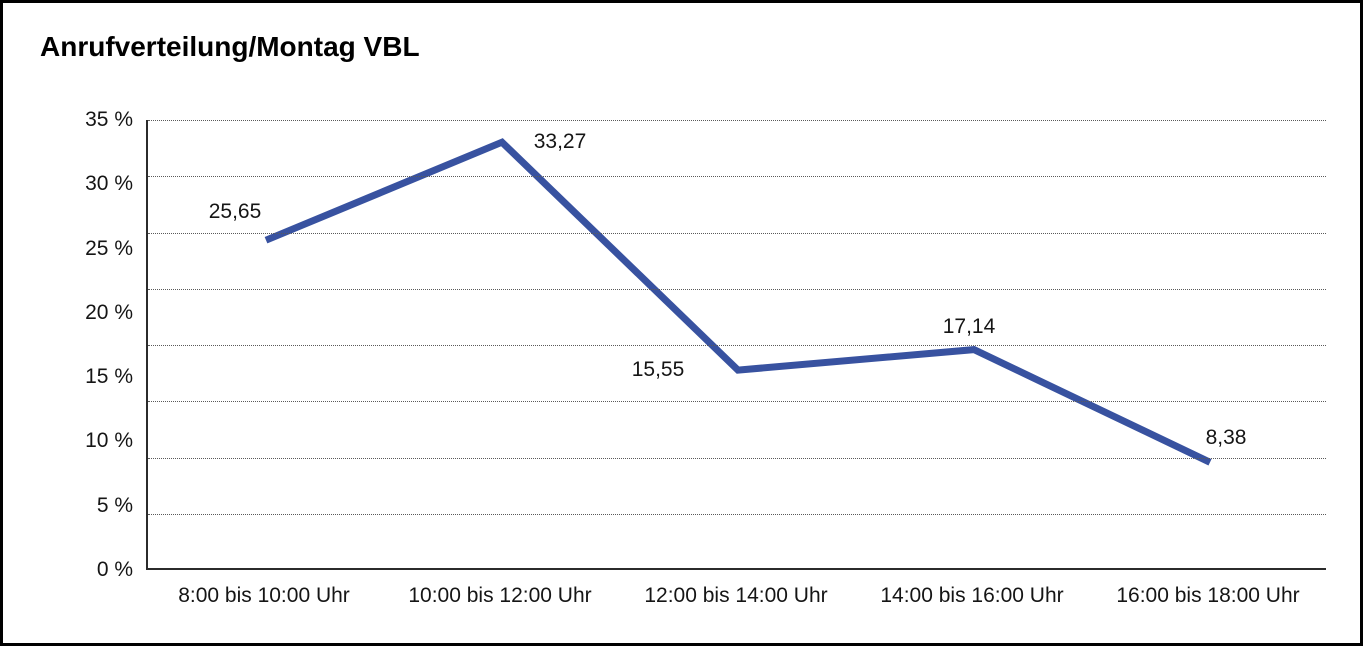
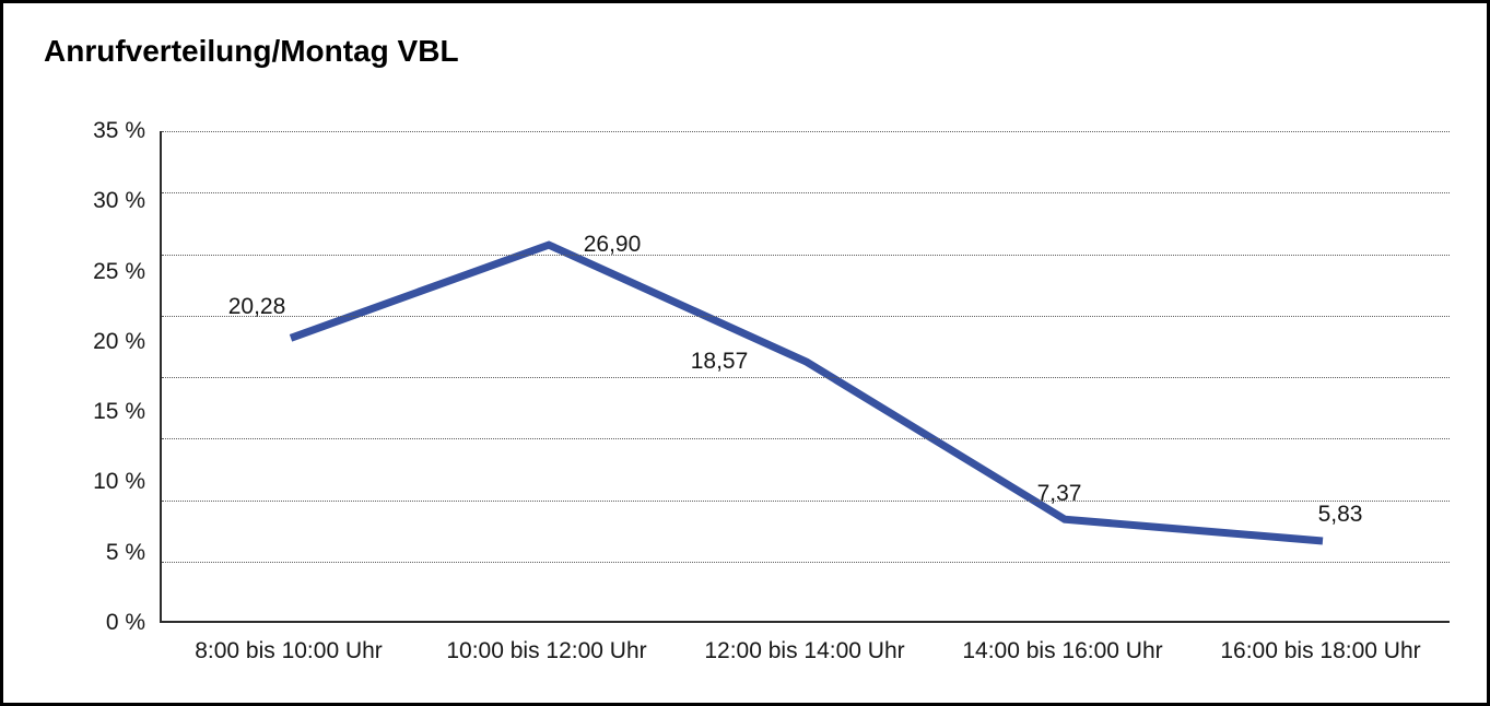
8:00 bis 10:00 Uhr: 25,65 -> 20,28
10:00 bis 12:00 Uhr: 33,27 -> 26,90
12:00 bis 14:00 Uhr: 15,55 -> 18,57
14:00 bis 16:00 Uhr: 17,14 -> 7,37
16:00 bis 18:00 Uhr: 8,38 -> 5,83
